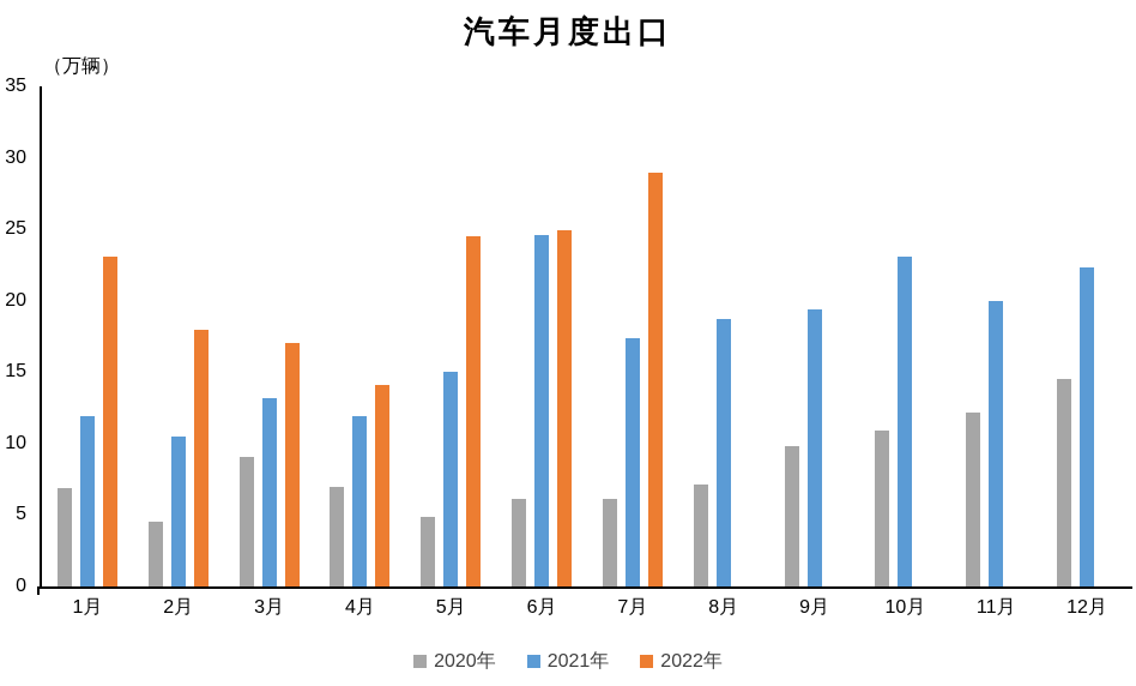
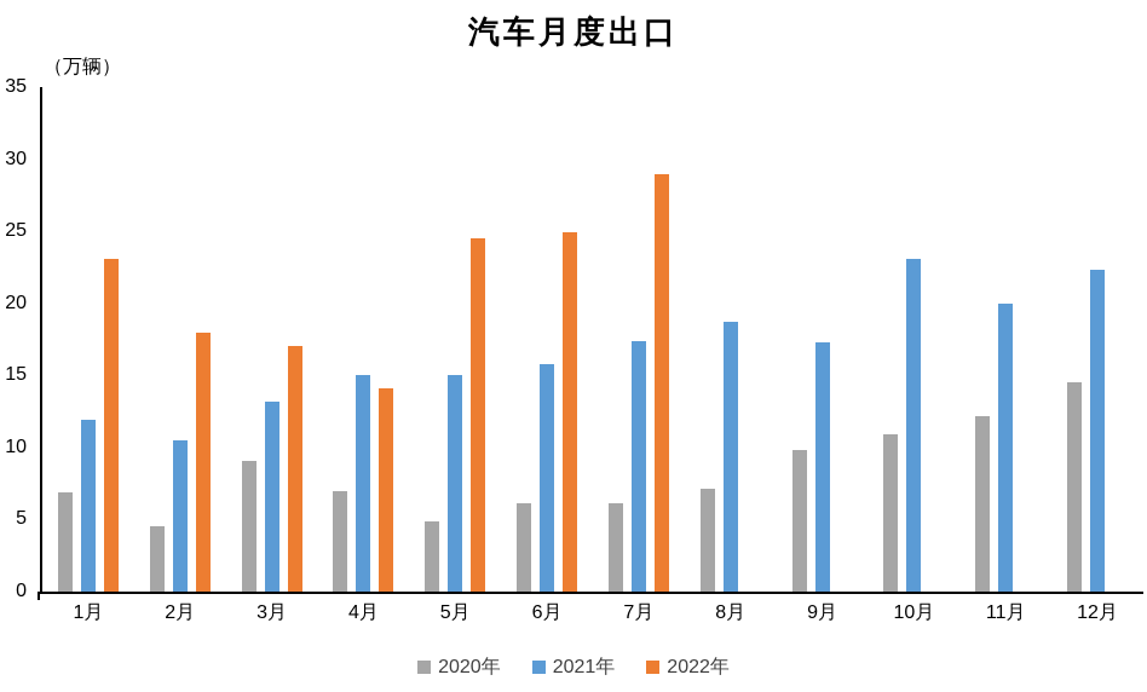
2021年/4月: 11.9 -> 15.0
2021年/6月: 24.6 -> 15.8
2021年/9月: 19.4 -> 17.3
